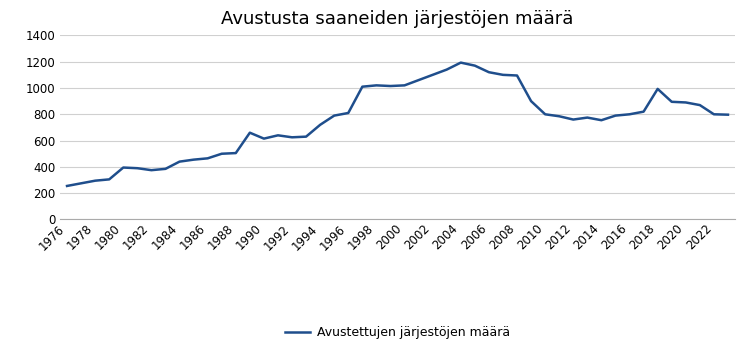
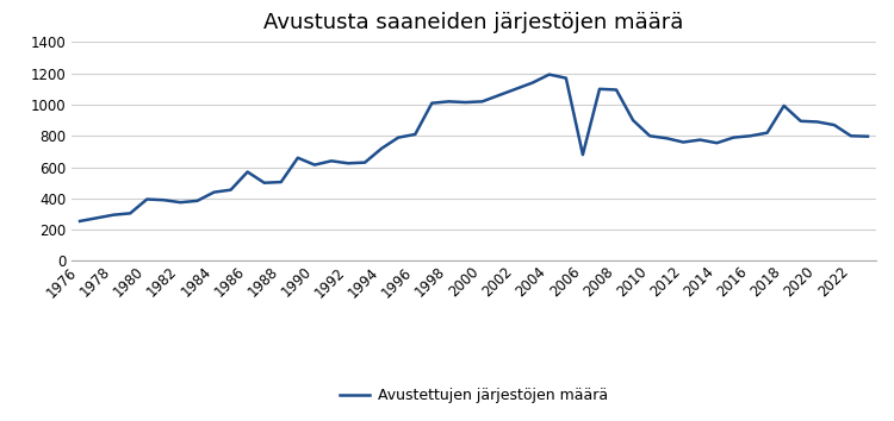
1986: 460 -> 570
2006: 1120 -> 680
